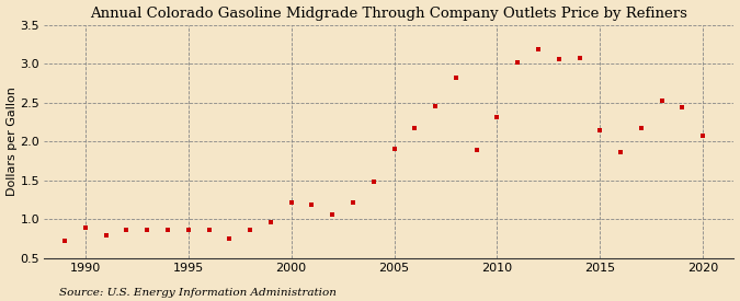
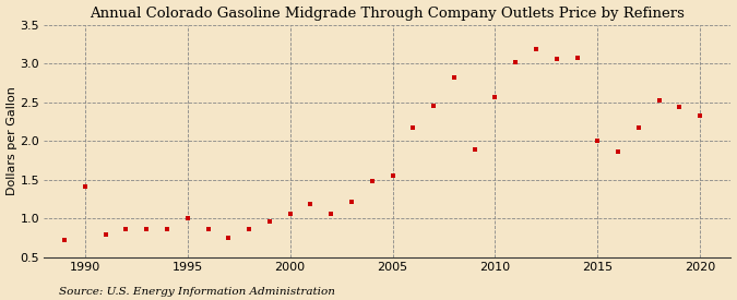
1990: 0.89 -> 1.42
1995: 0.87 -> 1.00
2000: 1.21 -> 1.06
2005: 1.91 -> 1.56
2010: 2.31 -> 2.56
2015: 2.14 -> 2.00
2020: 2.08 -> 2.32
